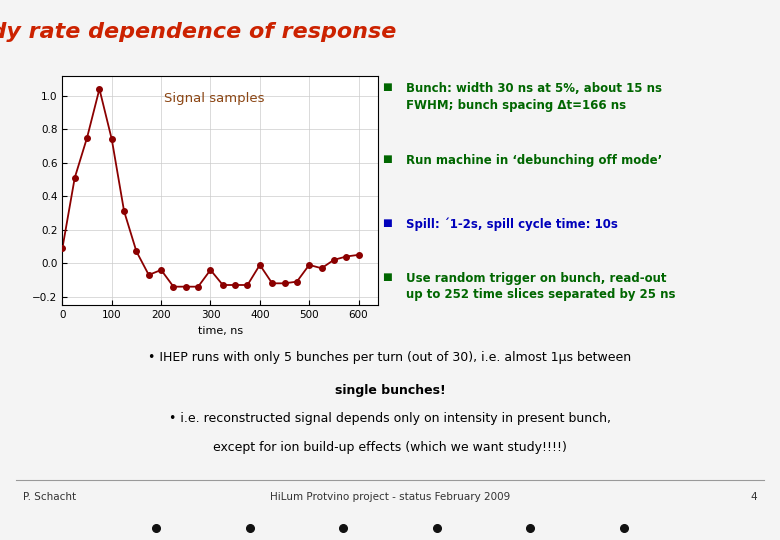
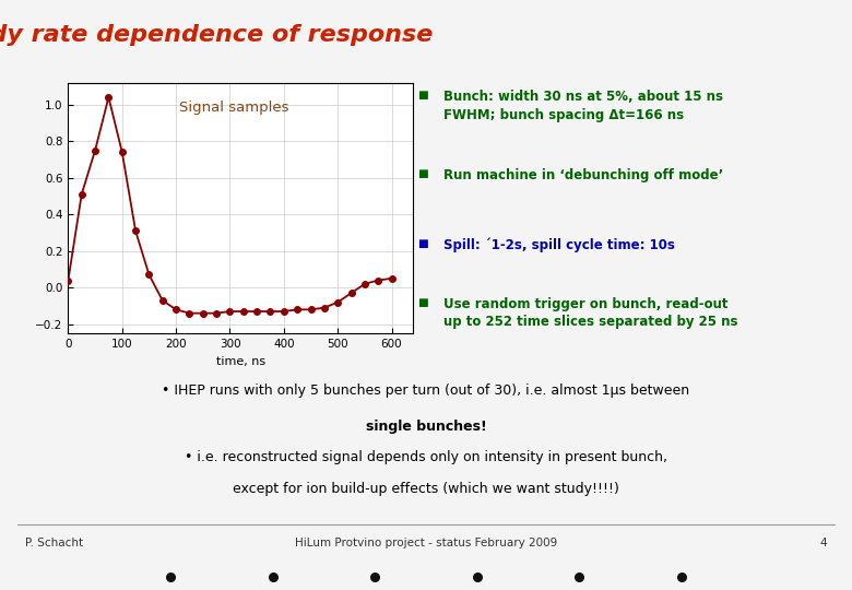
0: 0.09 -> 0.04
200: -0.04 -> -0.12
300: -0.04 -> -0.13
400: -0.01 -> -0.13
500: -0.01 -> -0.08
